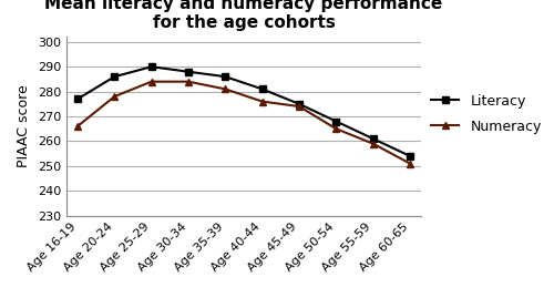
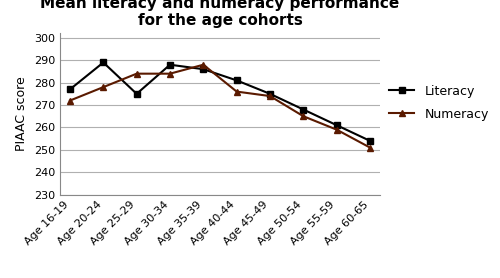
Numeracy/Age 16-19: 266 -> 272
Literacy/Age 20-24: 286 -> 289
Literacy/Age 25-29: 290 -> 275
Numeracy/Age 35-39: 281 -> 288
